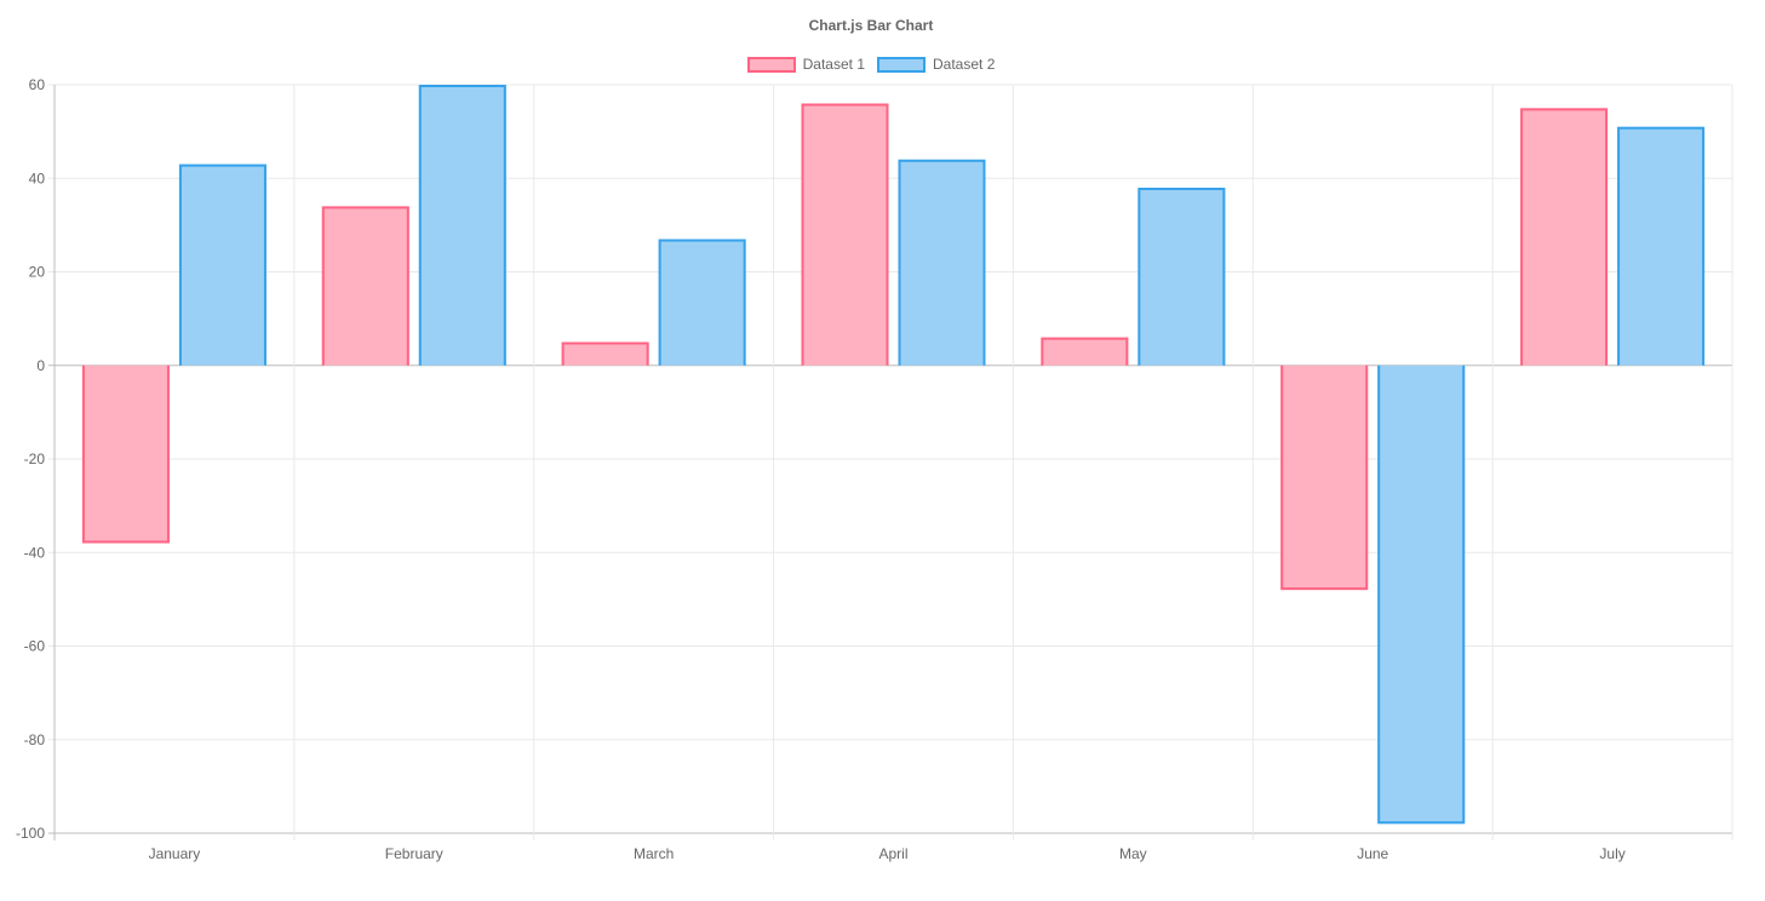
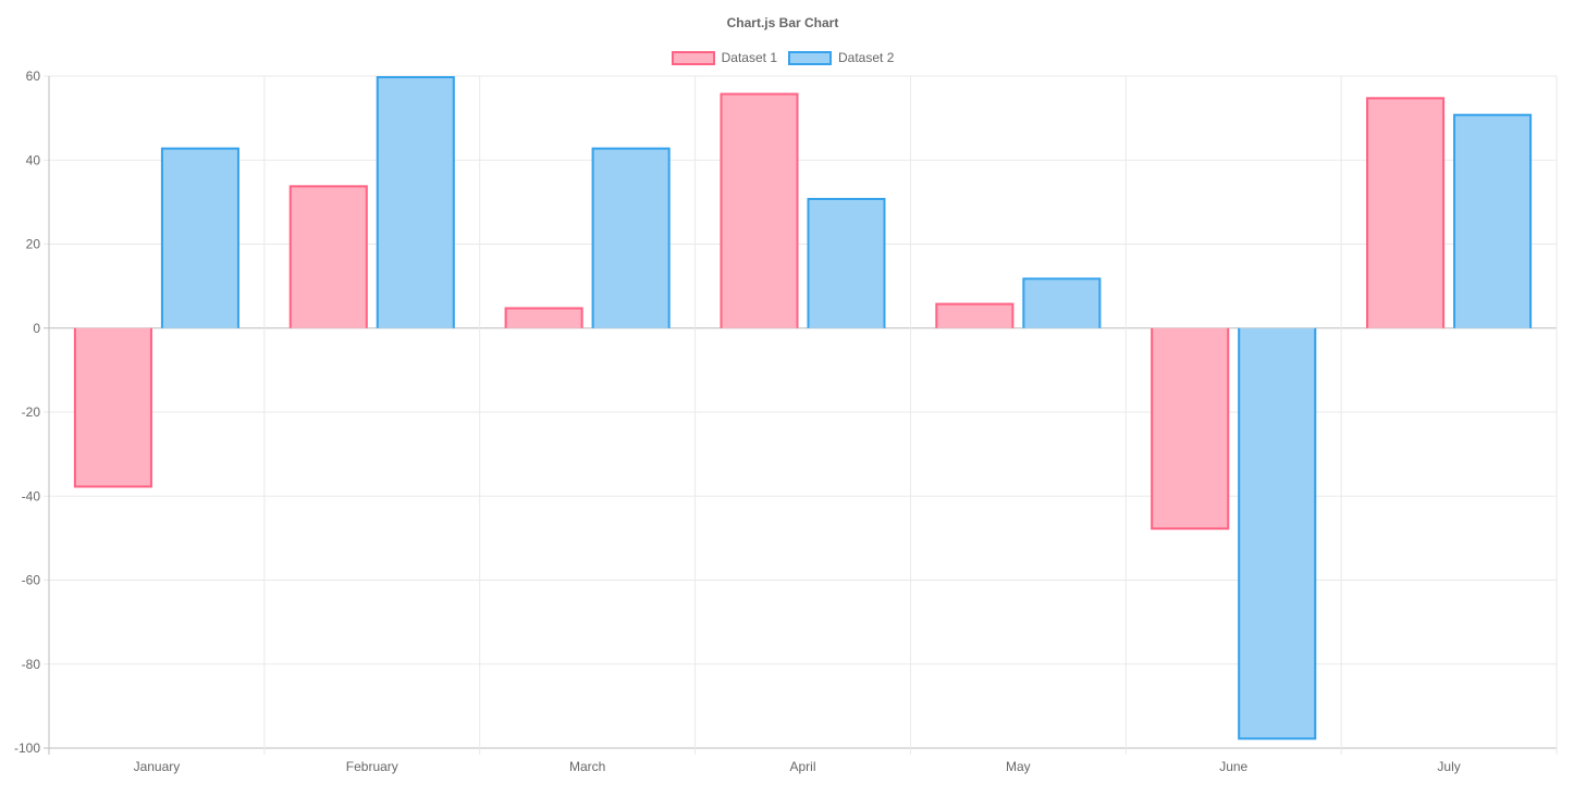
Dataset 2/March: 27 -> 43
Dataset 2/April: 44 -> 31
Dataset 2/May: 38 -> 12
